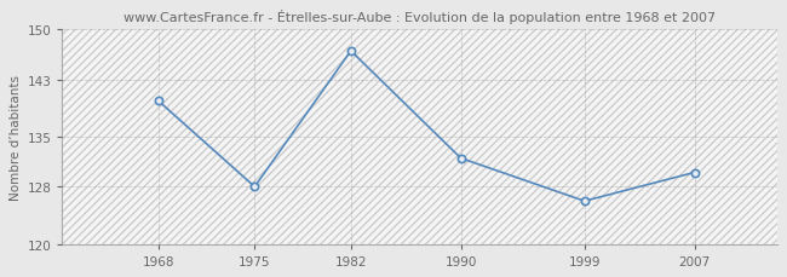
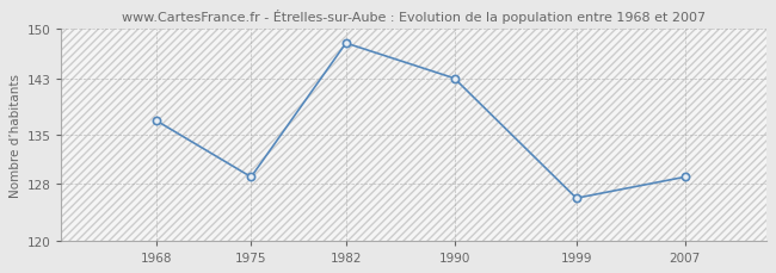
1968: 140 -> 137
1975: 128 -> 129
1982: 147 -> 148
1990: 132 -> 143
2007: 130 -> 129
